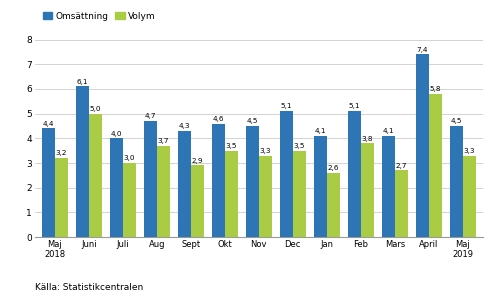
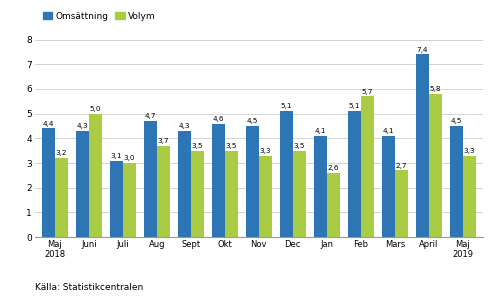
Omsättning/Juni: 6,1 -> 4,3
Omsättning/Juli: 4,0 -> 3,1
Volym/Sept: 2,9 -> 3,5
Volym/Feb: 3,8 -> 5,7
